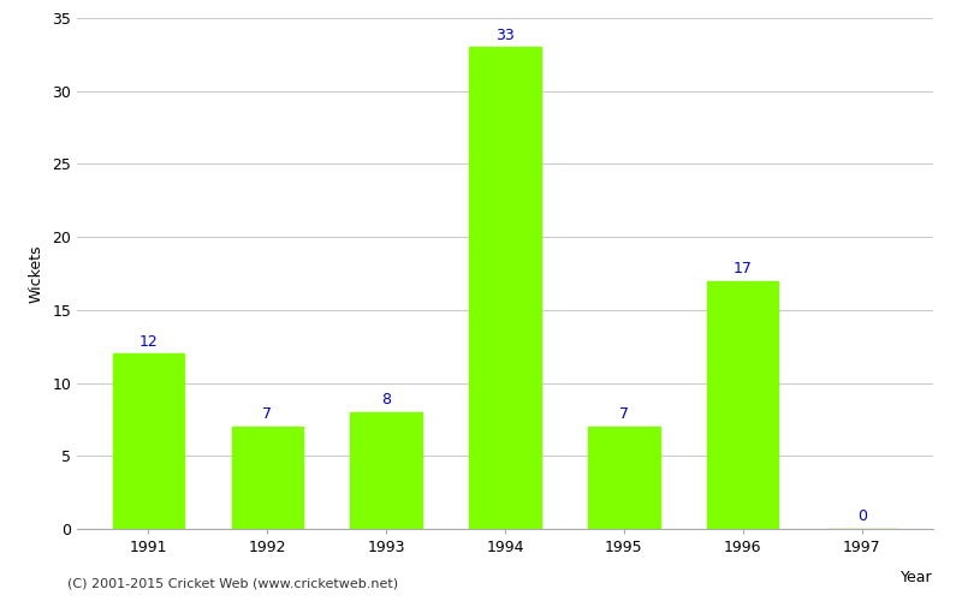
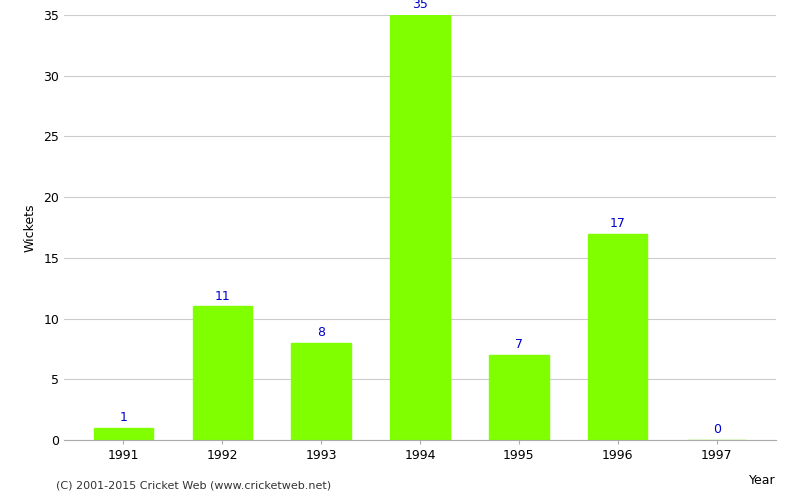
1991: 12 -> 1
1992: 7 -> 11
1994: 33 -> 35
